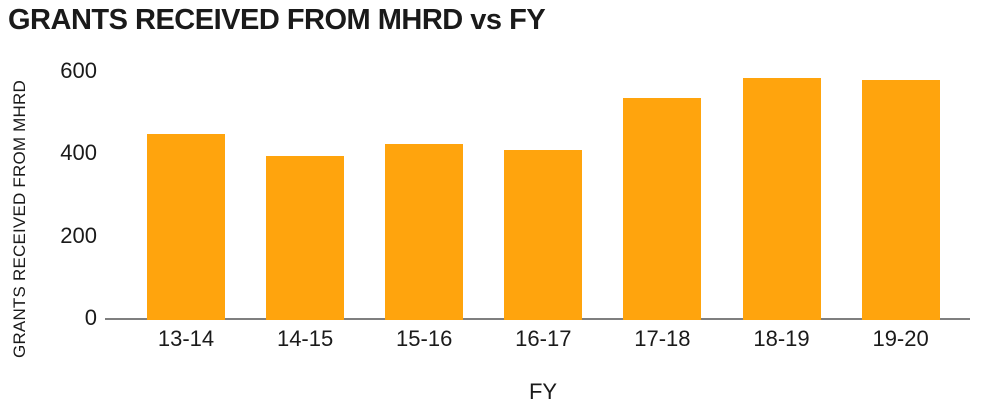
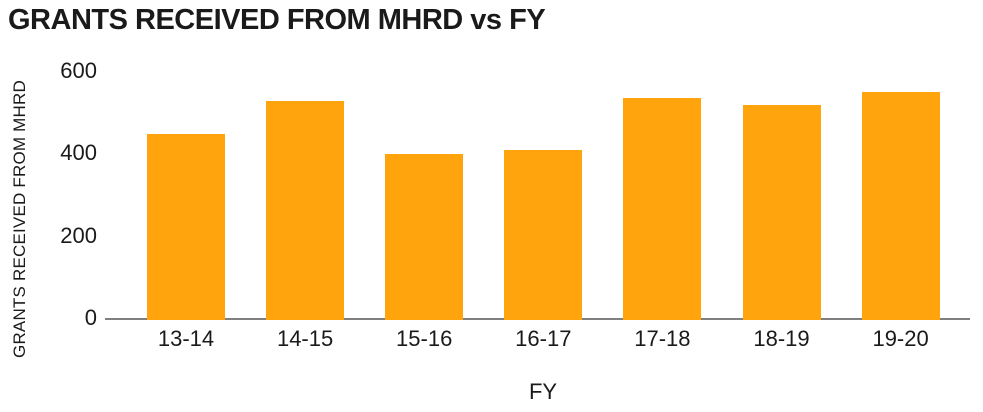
14-15: 400 -> 530
15-16: 420 -> 400
18-19: 580 -> 520
19-20: 580 -> 550
